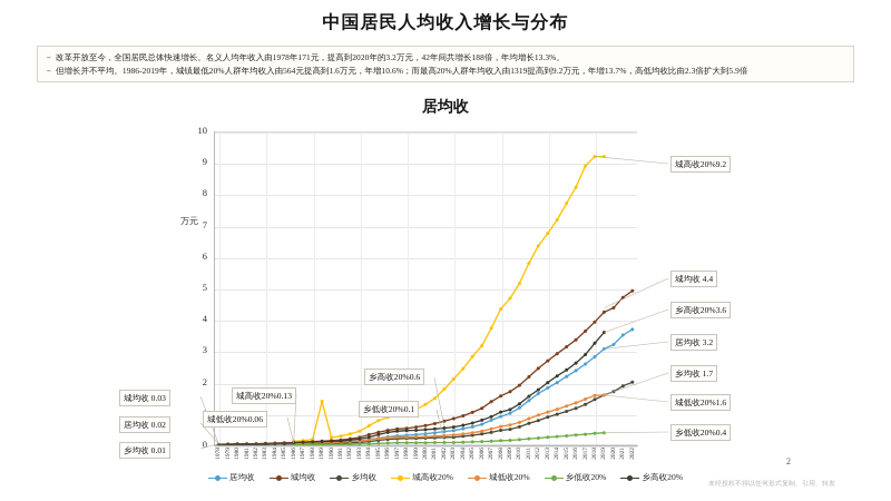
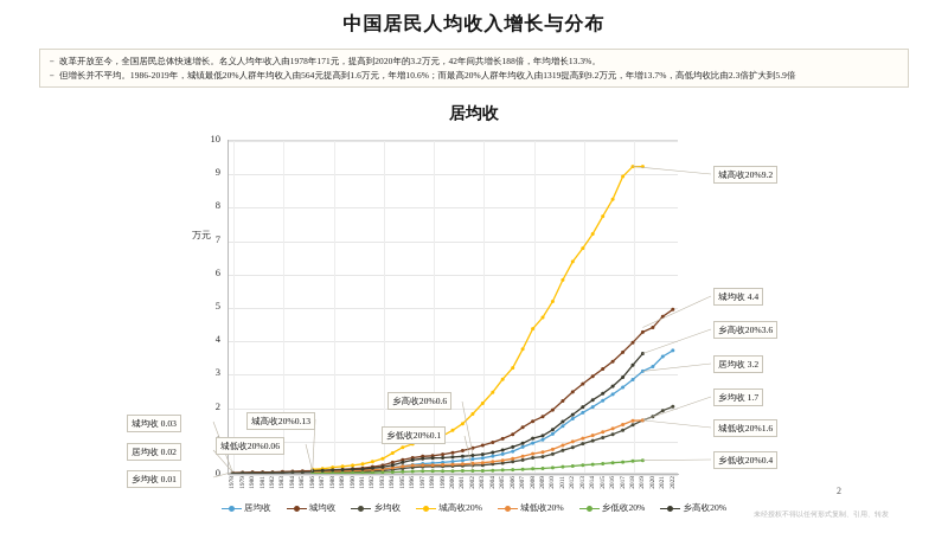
城高收20%/1989: 1.4 -> 0.2
